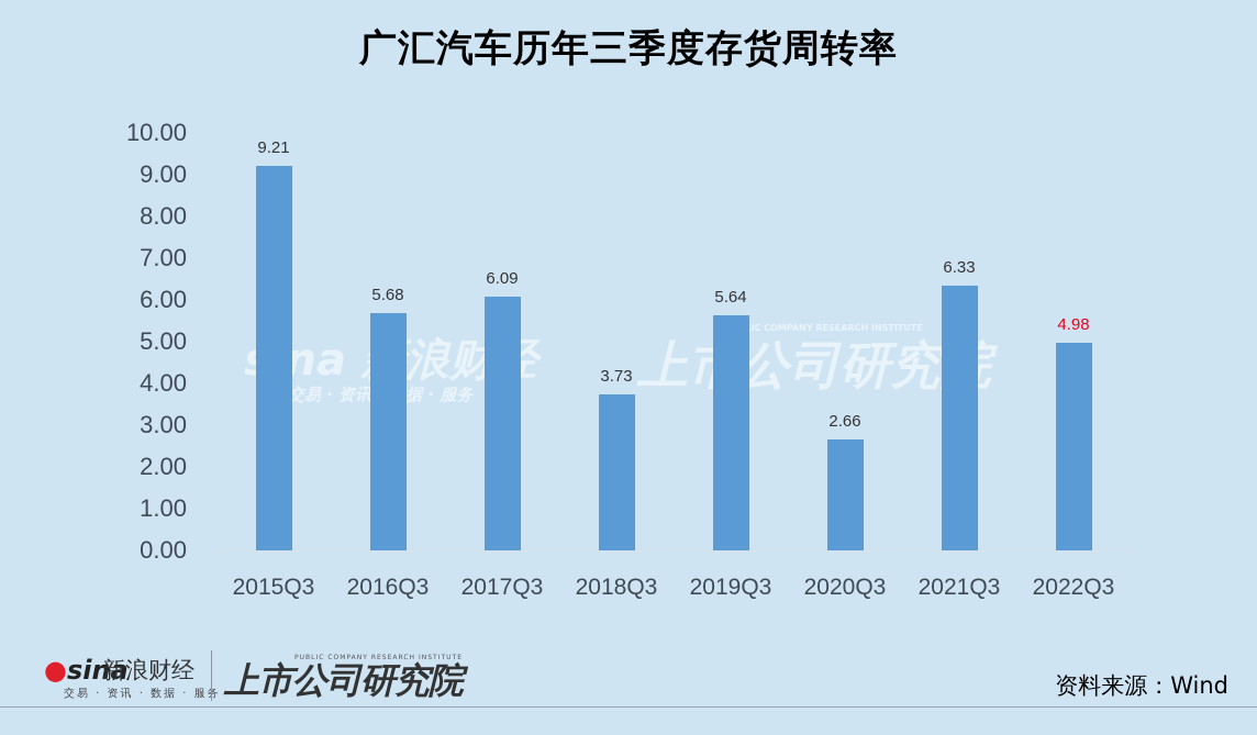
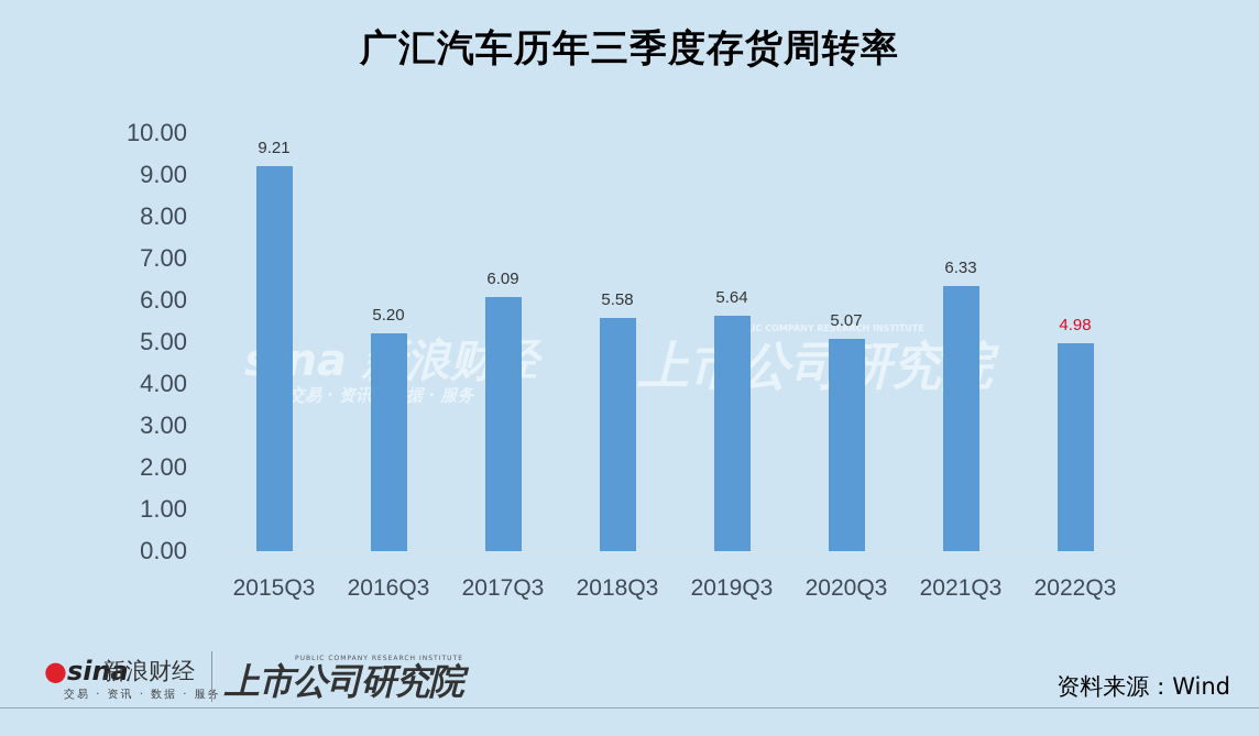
2016Q3: 5.68 -> 5.20
2018Q3: 3.73 -> 5.58
2020Q3: 2.66 -> 5.07
